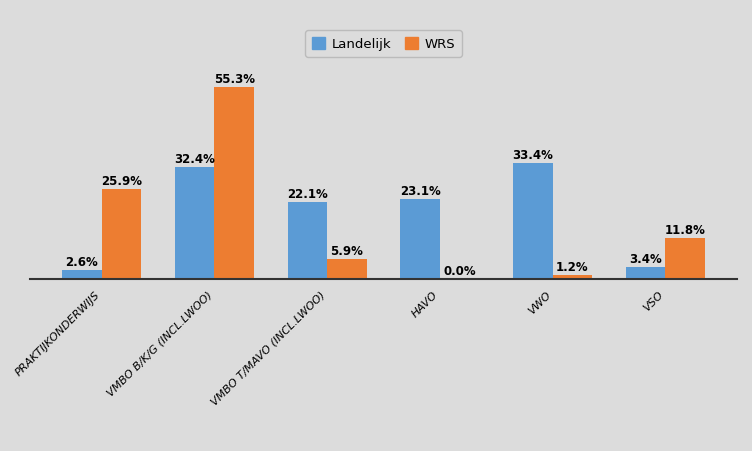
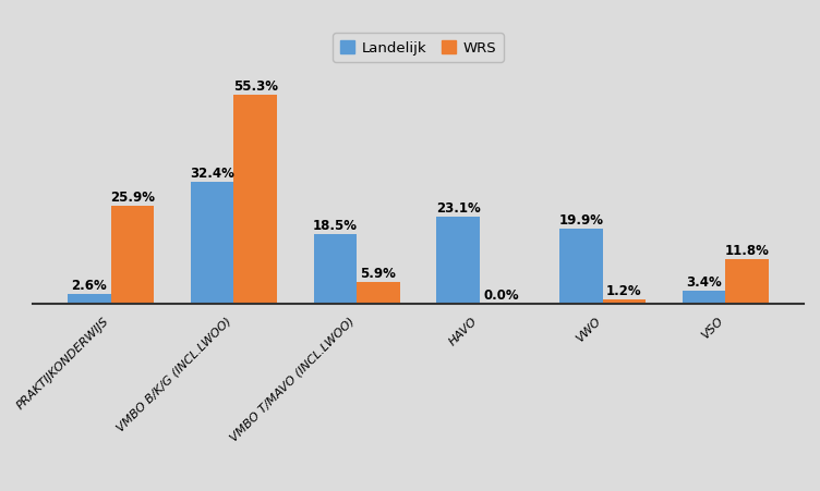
Landelijk/VMBO T/MAVO (INCL.LWOO): 22.1% -> 18.5%
Landelijk/VWO: 33.4% -> 19.9%
